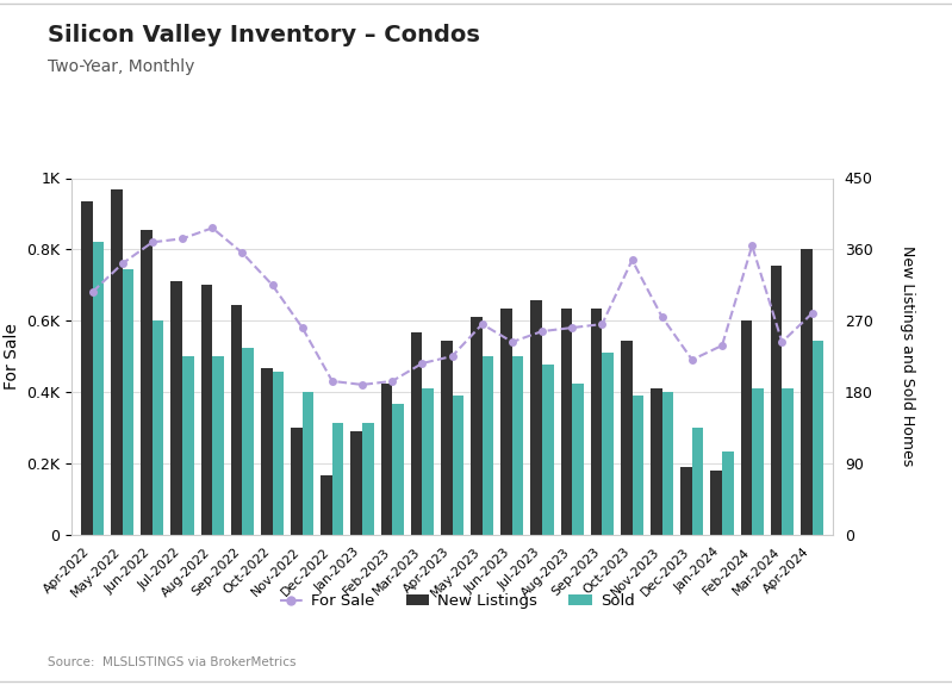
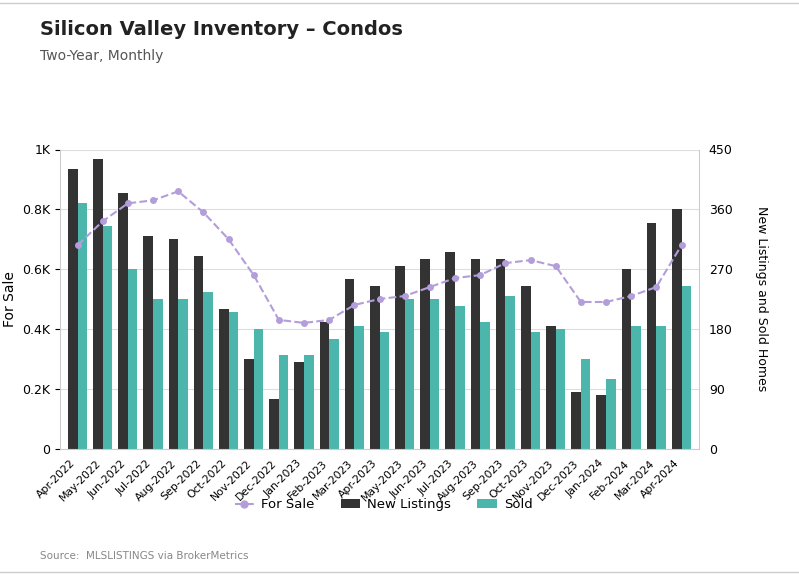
For Sale/May-2023: 0.59K -> 0.51K
For Sale/Sep-2023: 0.59K -> 0.62K
For Sale/Oct-2023: 0.77K -> 0.63K
For Sale/Jan-2024: 0.53K -> 0.49K
For Sale/Feb-2024: 0.81K -> 0.51K
For Sale/Apr-2024: 0.62K -> 0.68K
